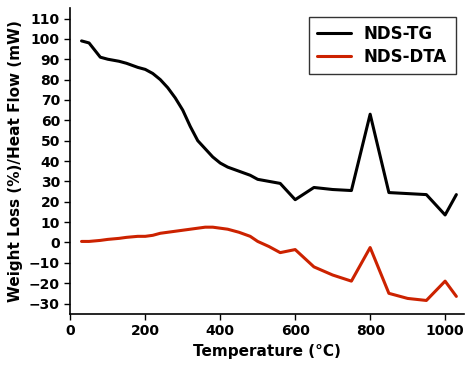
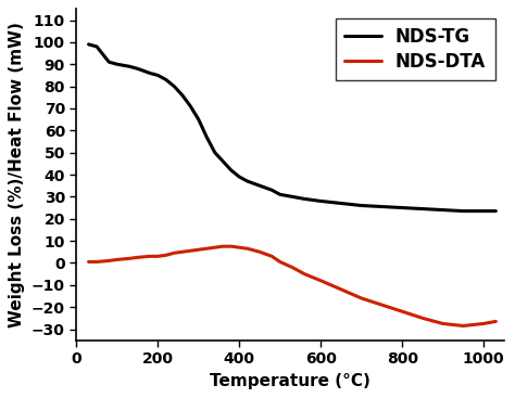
NDS-TG/600: 21.0 -> 28.0
NDS-DTA/600: -3.5 -> -8.0
NDS-TG/800: 63.0 -> 25.0
NDS-DTA/800: -2.5 -> -22.0
NDS-TG/1000: 13.5 -> 23.5
NDS-DTA/1000: -19.0 -> -27.5
